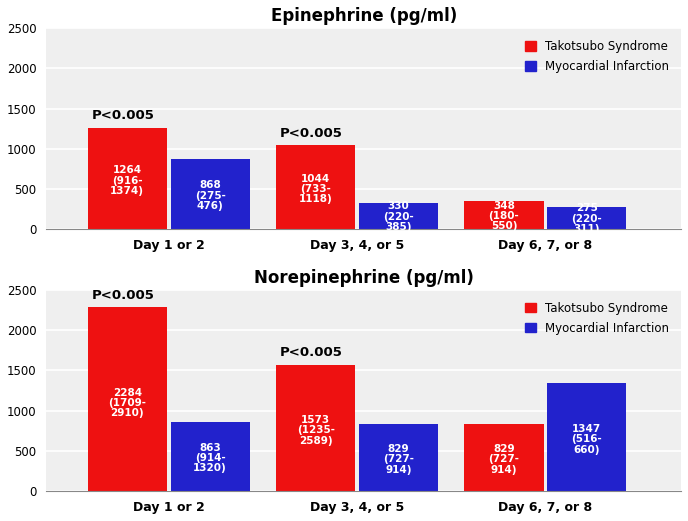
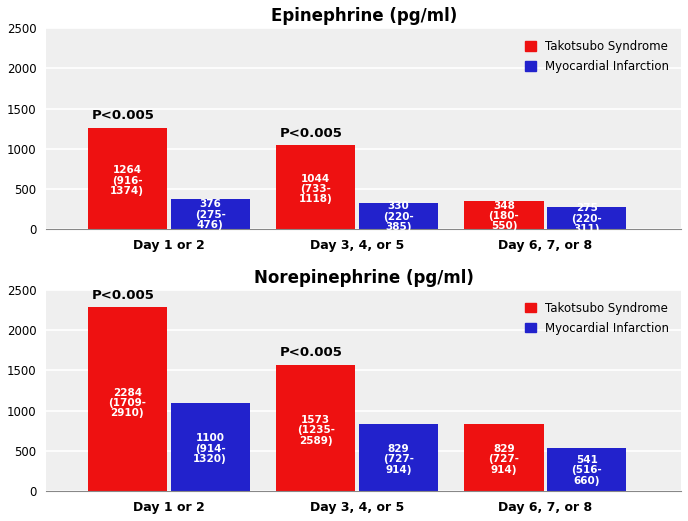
Epinephrine (pg/ml)/Myocardial Infarction/Day 1 or 2: 868 -> 376
Norepinephrine (pg/ml)/Myocardial Infarction/Day 1 or 2: 863 -> 1100
Norepinephrine (pg/ml)/Myocardial Infarction/Day 6, 7, or 8: 1347 -> 541
